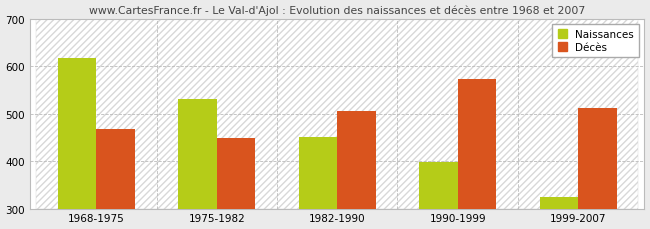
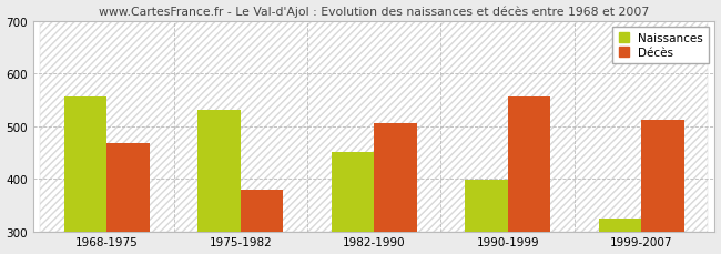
Naissances/1968-1975: 618 -> 555
Décès/1975-1982: 448 -> 380
Décès/1990-1999: 572 -> 555
